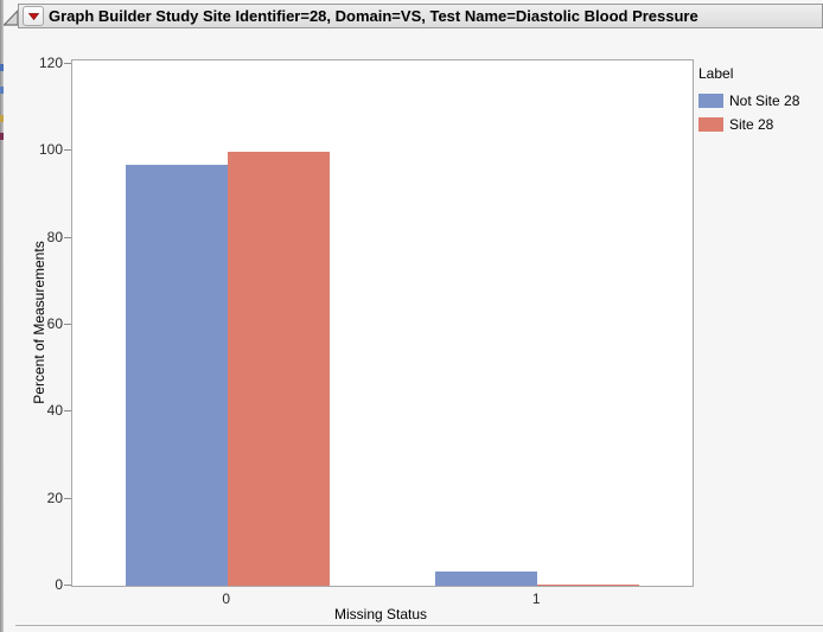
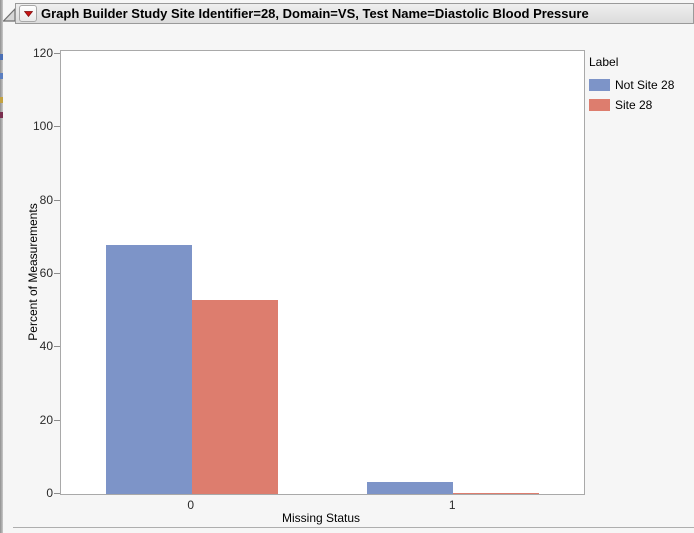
Not Site 28/0: 97 -> 68
Site 28/0: 100 -> 53
